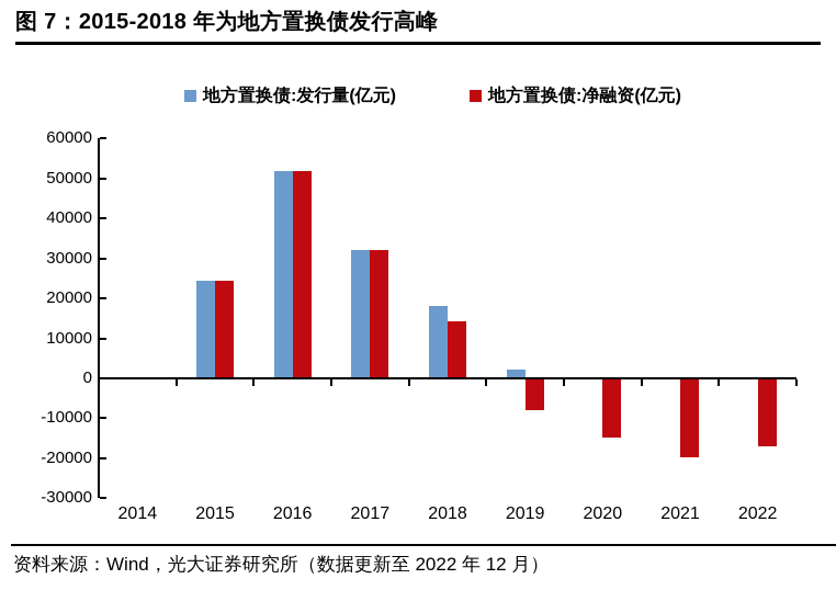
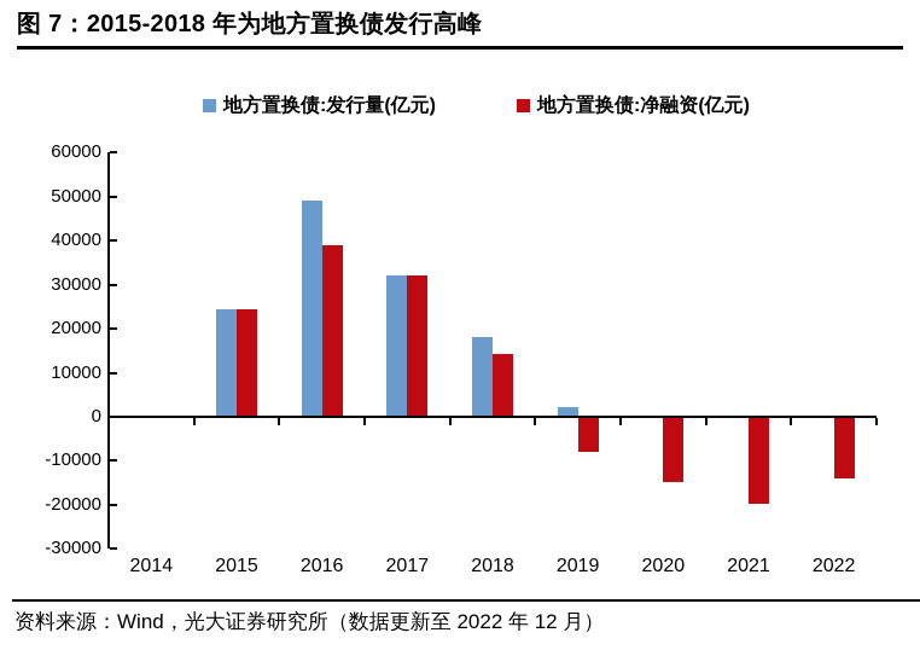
地方置换债:发行量(亿元)/2016: 52000 -> 49000
地方置换债:净融资(亿元)/2016: 52000 -> 39000
地方置换债:净融资(亿元)/2022: -17000 -> -14000
